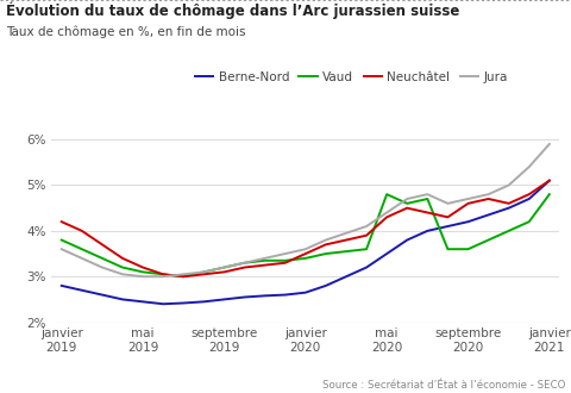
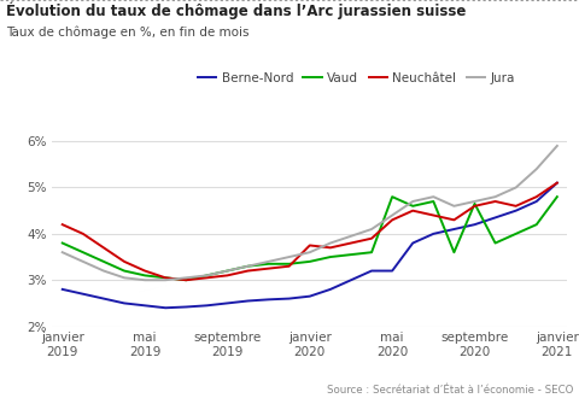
Neuchâtel/janvier 2020: 3.50% -> 3.75%
Berne-Nord/mai 2020: 3.50% -> 3.20%
Vaud/septembre 2020: 3.60% -> 4.65%
